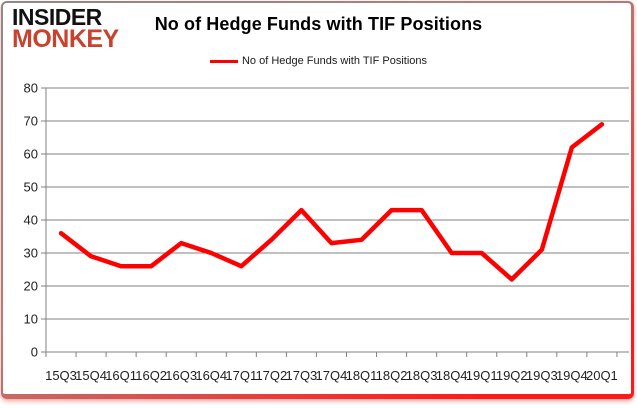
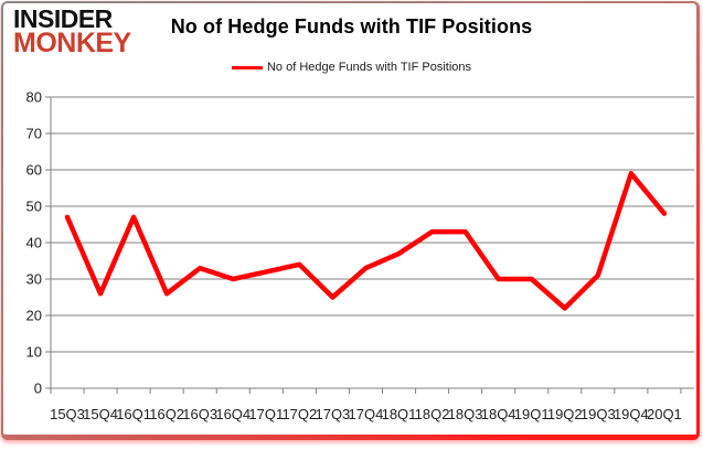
15Q3: 36 -> 47
15Q4: 29 -> 26
16Q1: 26 -> 47
17Q1: 26 -> 32
17Q3: 43 -> 25
18Q1: 34 -> 37
19Q4: 62 -> 59
20Q1: 69 -> 48
